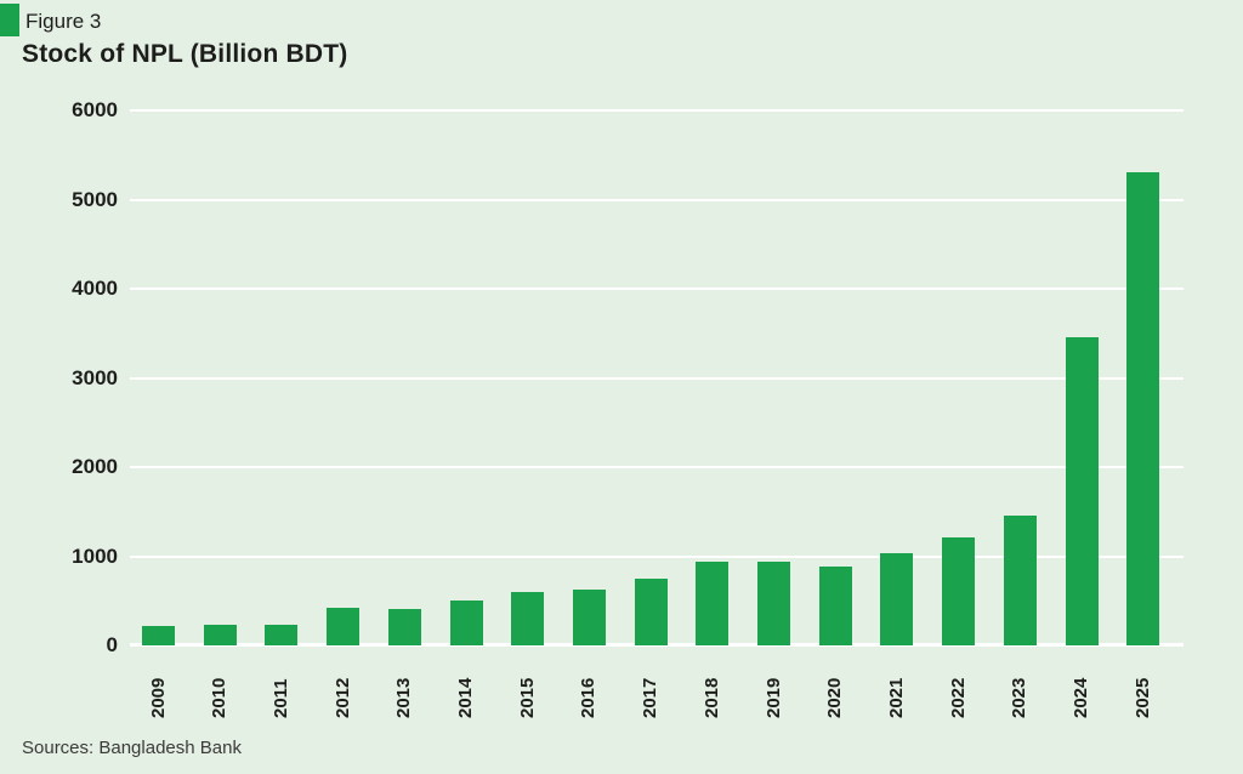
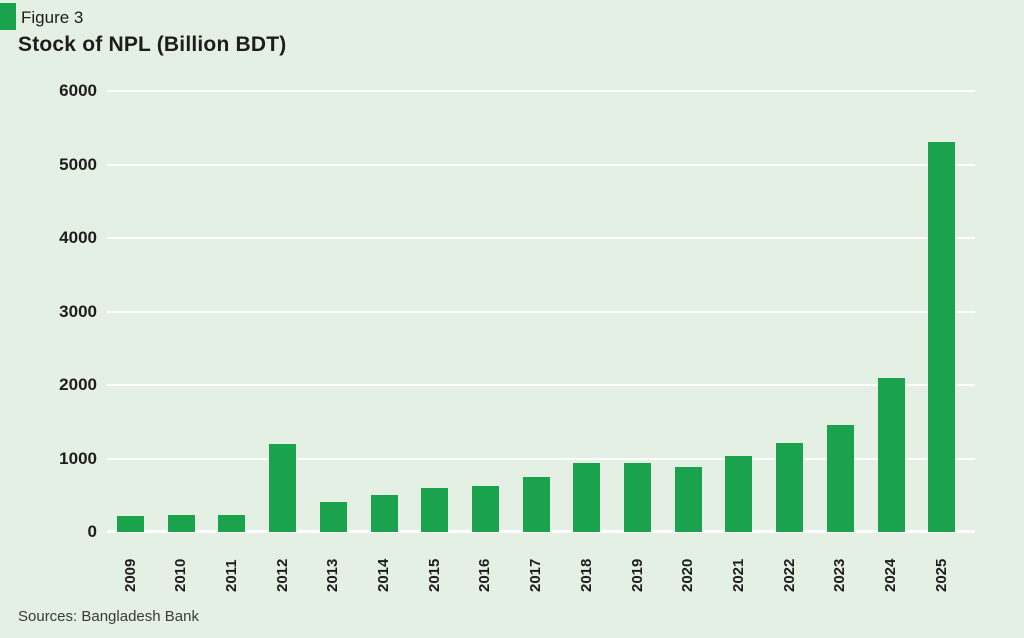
2012: 400 -> 1200
2024: 3400 -> 2100
